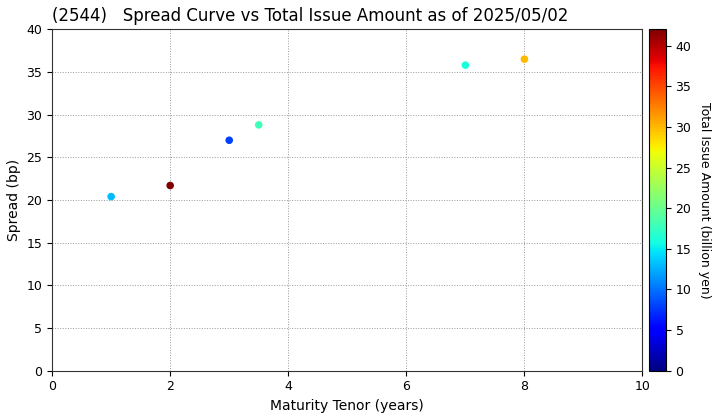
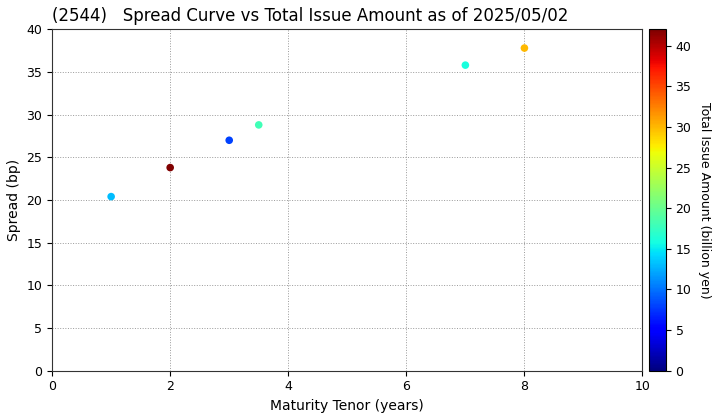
2: 21.7 -> 23.8
8: 36.5 -> 37.8
